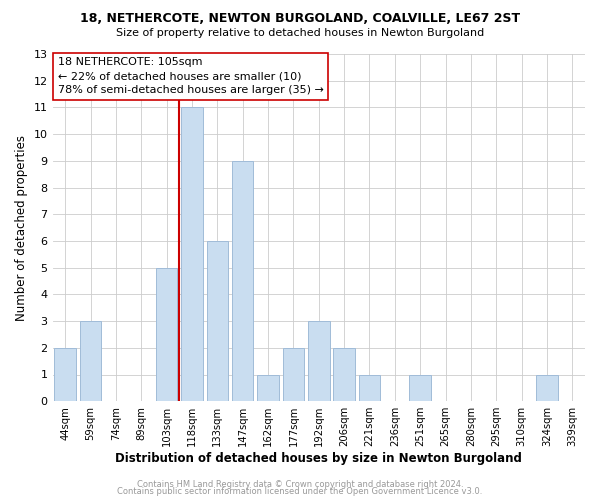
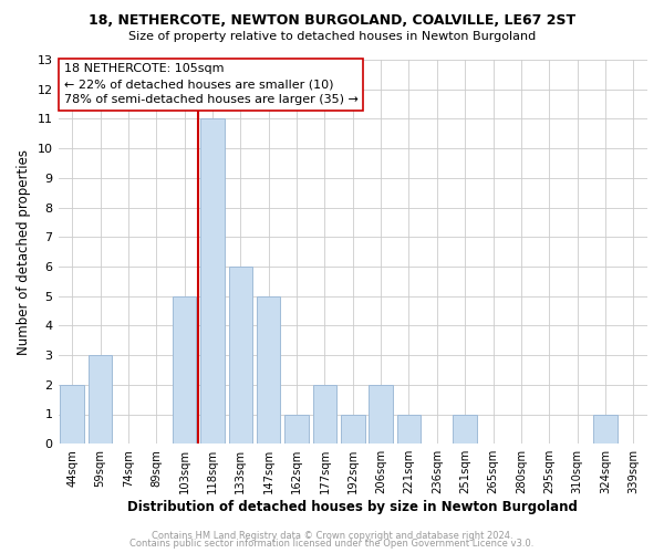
147sqm: 9 -> 5
192sqm: 3 -> 1
